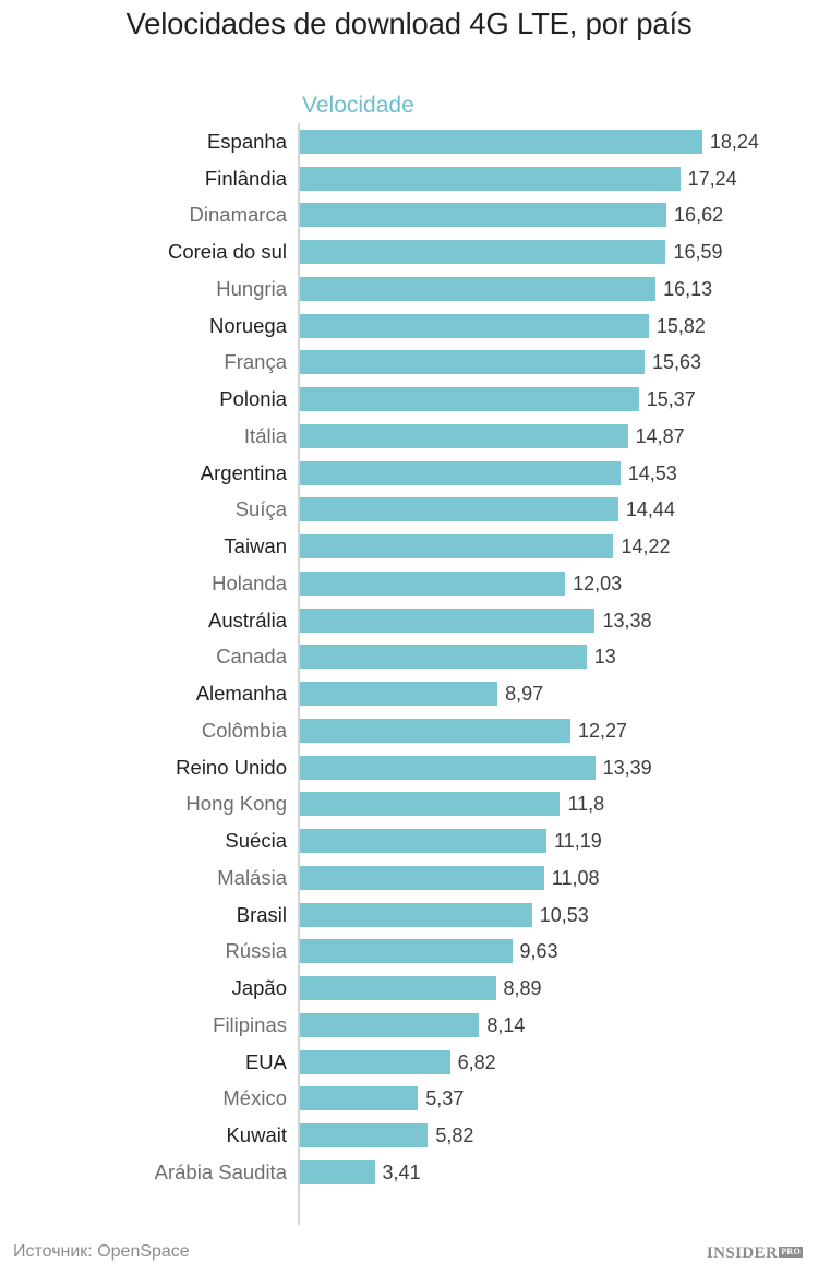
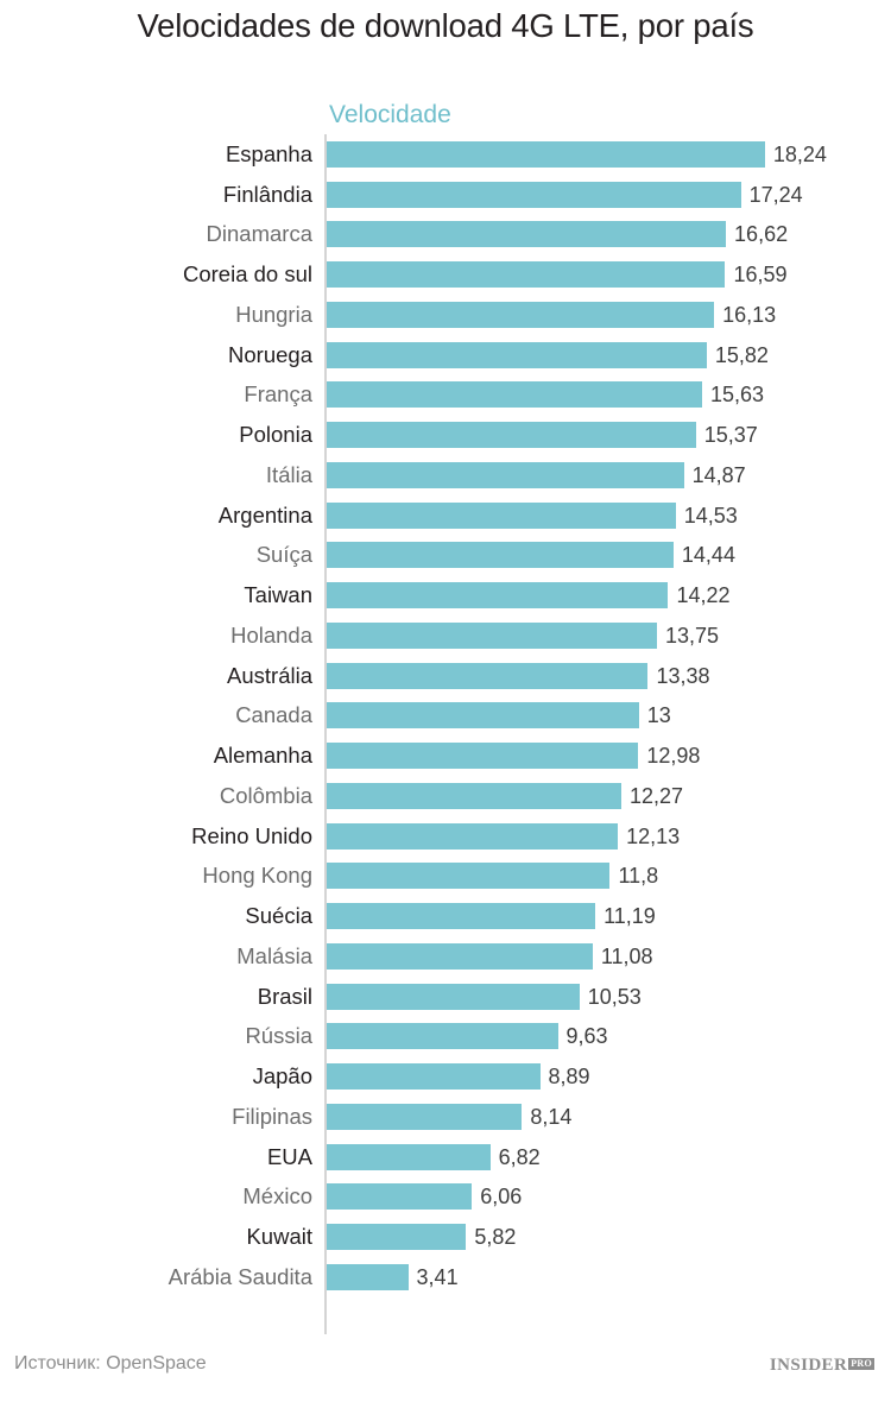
Holanda: 12,03 -> 13,75
Alemanha: 8,97 -> 12,98
Reino Unido: 13,39 -> 12,13
México: 5,37 -> 6,06
